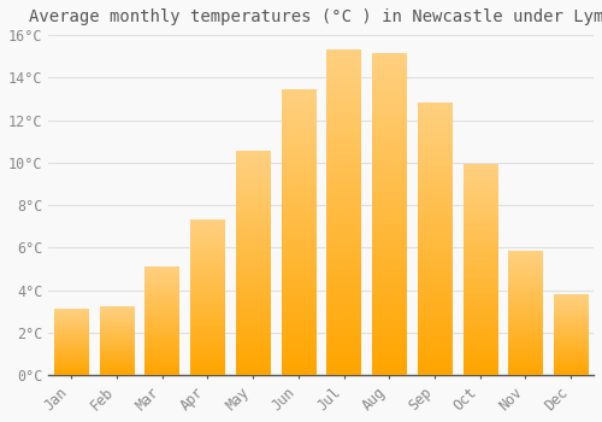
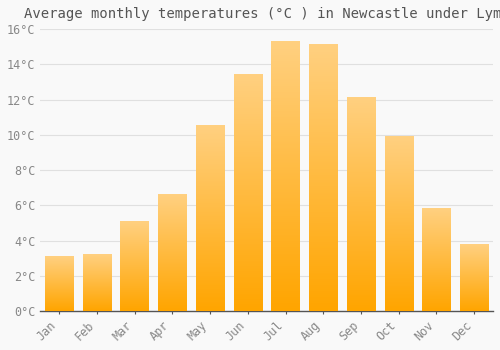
Apr: 7.3°C -> 6.6°C
Sep: 12.8°C -> 12.1°C
